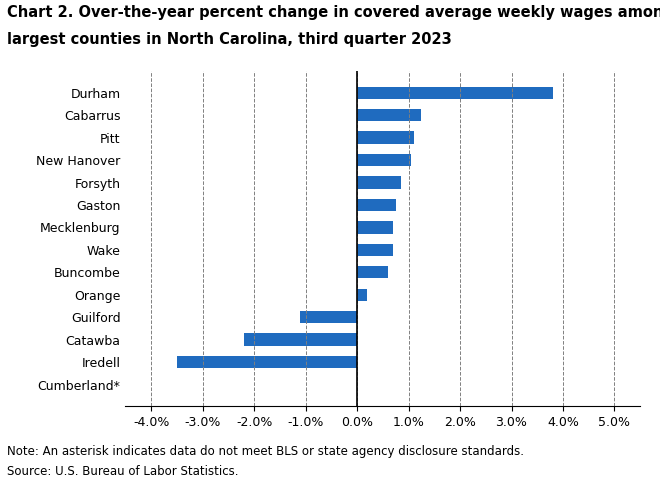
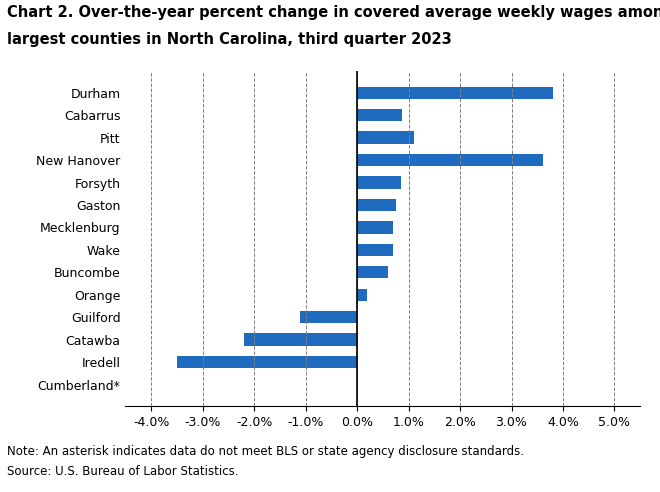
Cabarrus: 1.25% -> 0.88%
New Hanover: 1.05% -> 3.62%
